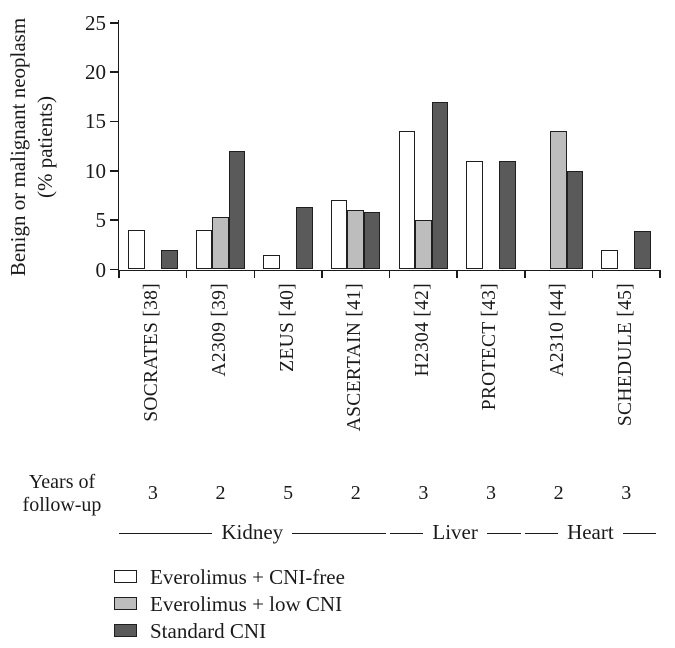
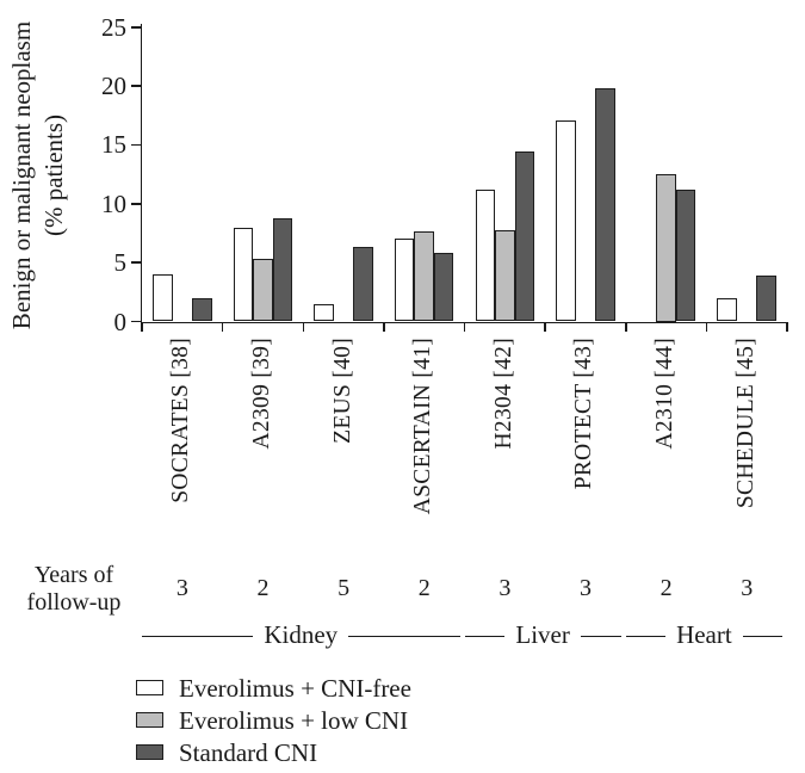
Everolimus + CNI-free/A2309 [39]: 4 -> 8
Standard CNI/A2309 [39]: 12 -> 9
Everolimus + low CNI/ASCERTAIN [41]: 6 -> 8
Everolimus + CNI-free/H2304 [42]: 14 -> 11
Everolimus + low CNI/H2304 [42]: 5 -> 8
Standard CNI/H2304 [42]: 17 -> 14
Everolimus + CNI-free/PROTECT [43]: 11 -> 17
Standard CNI/PROTECT [43]: 11 -> 20
Everolimus + low CNI/A2310 [44]: 14 -> 12
Standard CNI/A2310 [44]: 10 -> 11
